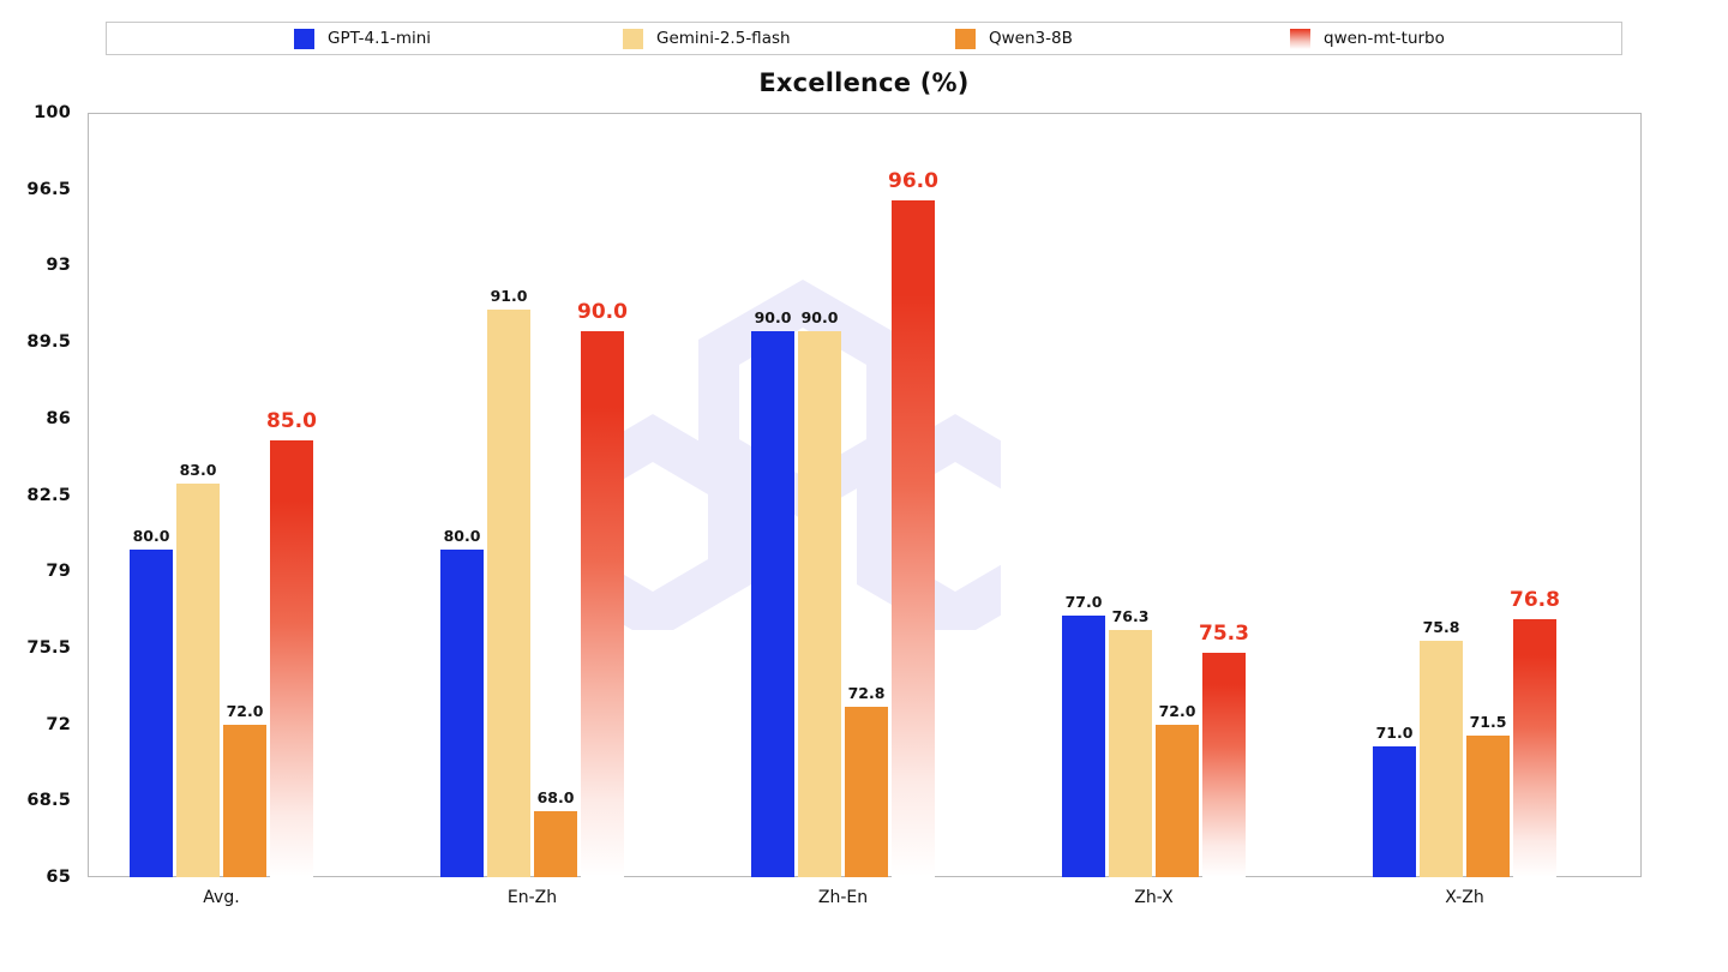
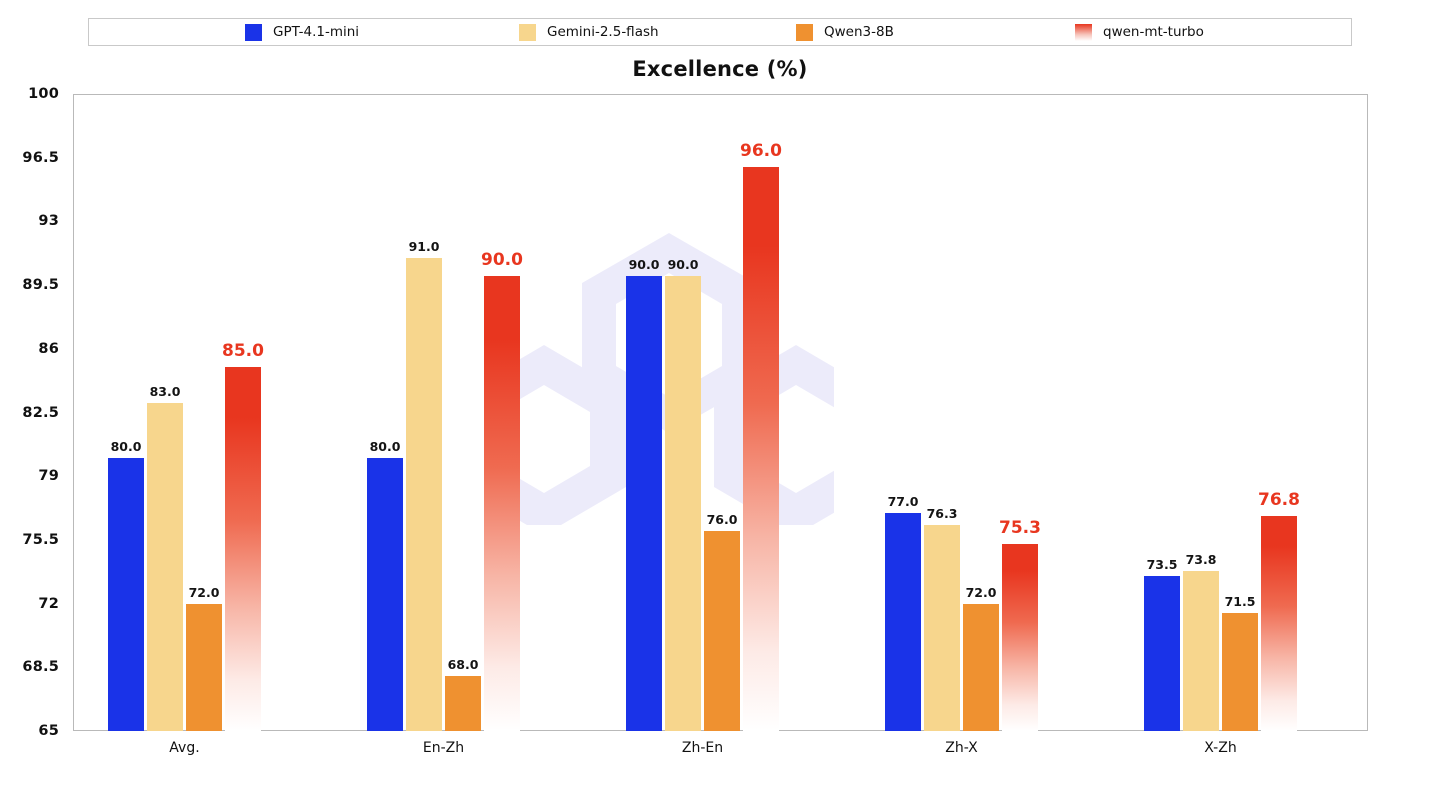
Qwen3-8B/Zh-En: 72.8 -> 76.0
GPT-4.1-mini/X-Zh: 71.0 -> 73.5
Gemini-2.5-flash/X-Zh: 75.8 -> 73.8
